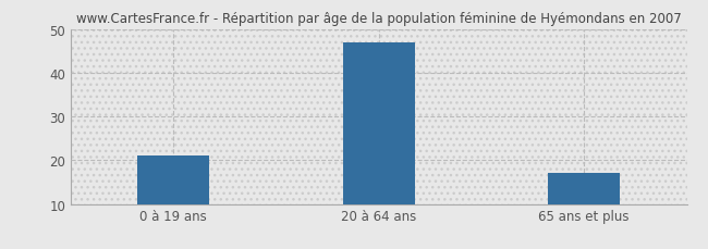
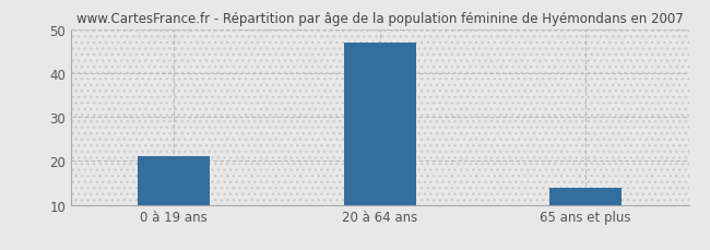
65 ans et plus: 17 -> 14
